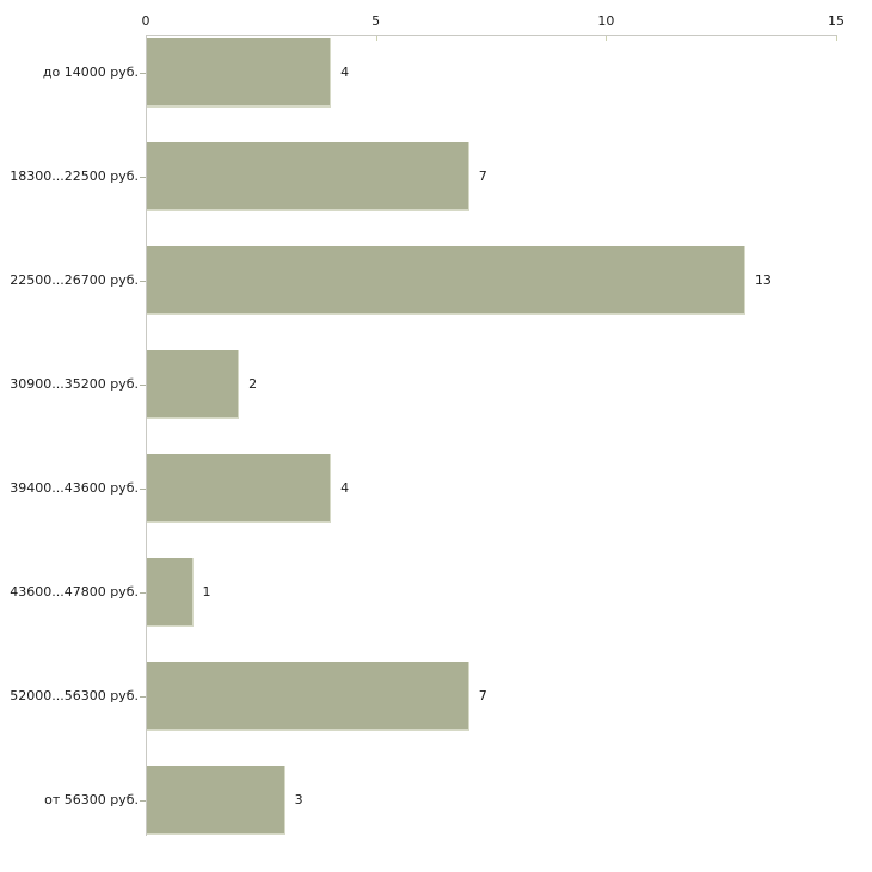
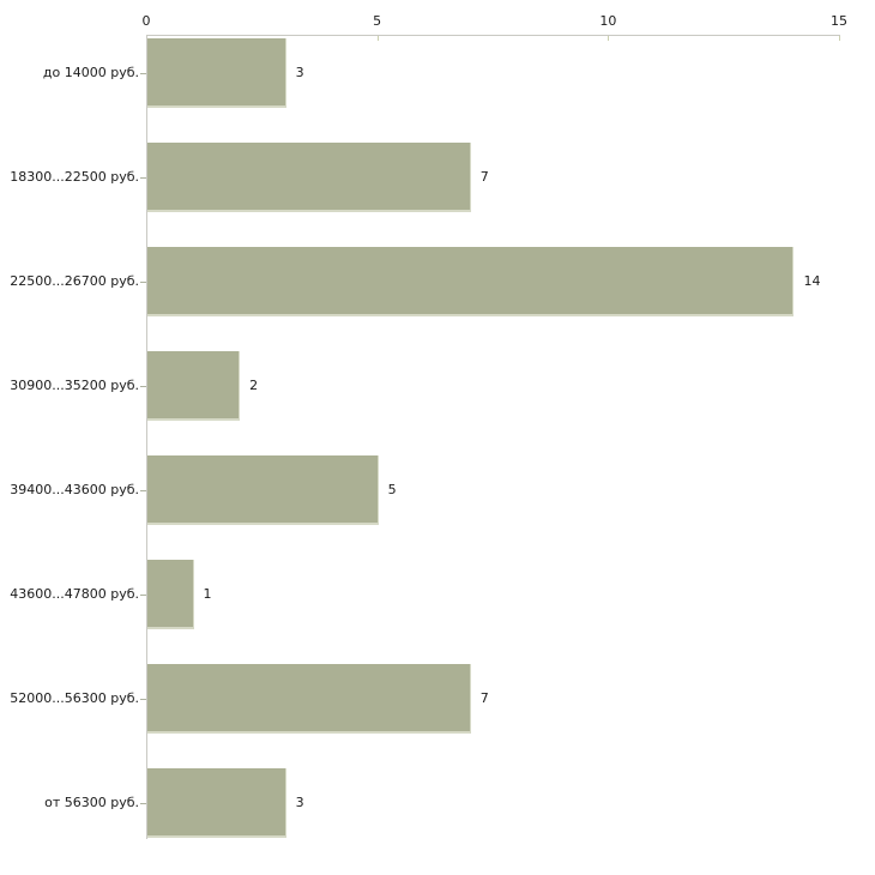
до 14000 руб.: 4 -> 3
22500...26700 руб.: 13 -> 14
39400...43600 руб.: 4 -> 5
